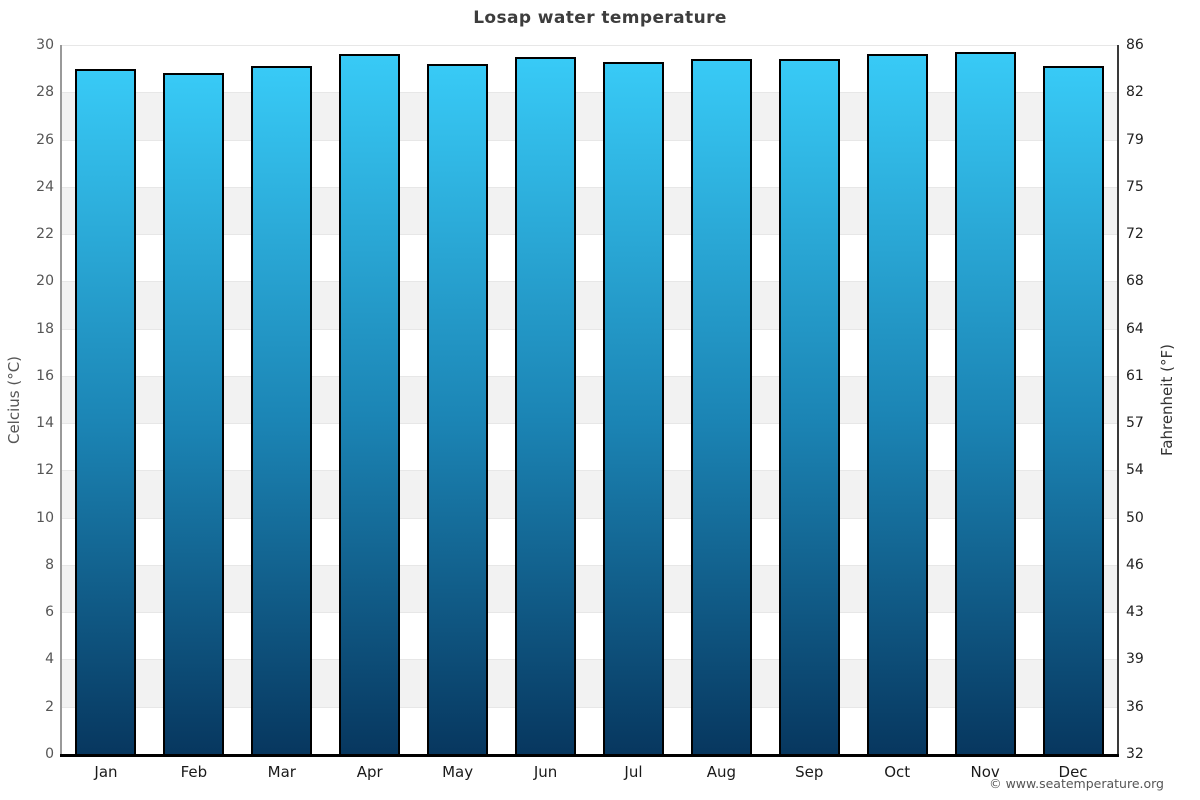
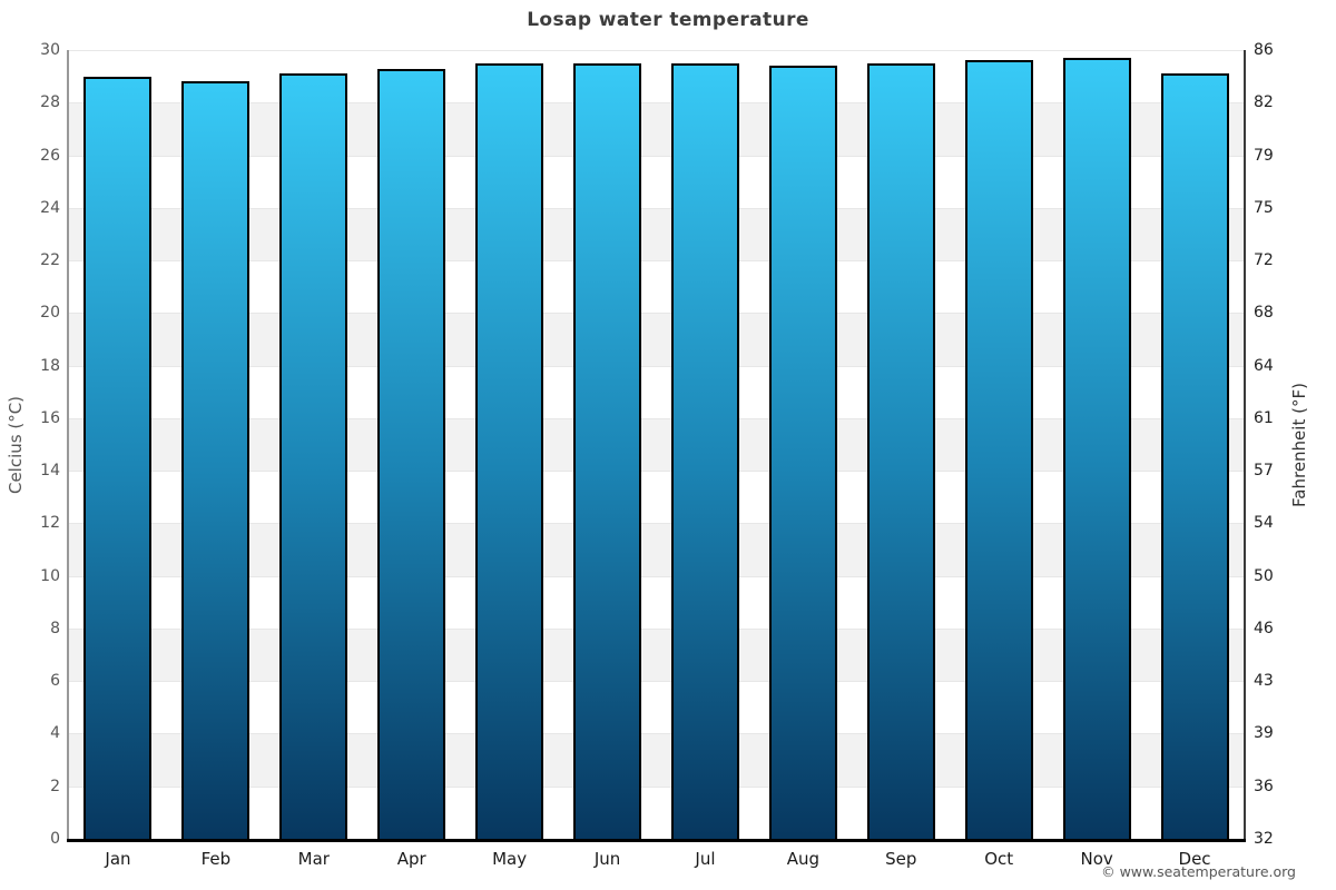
Apr: 29.6 -> 29.3
May: 29.2 -> 29.5
Jul: 29.3 -> 29.5
Sep: 29.4 -> 29.5
